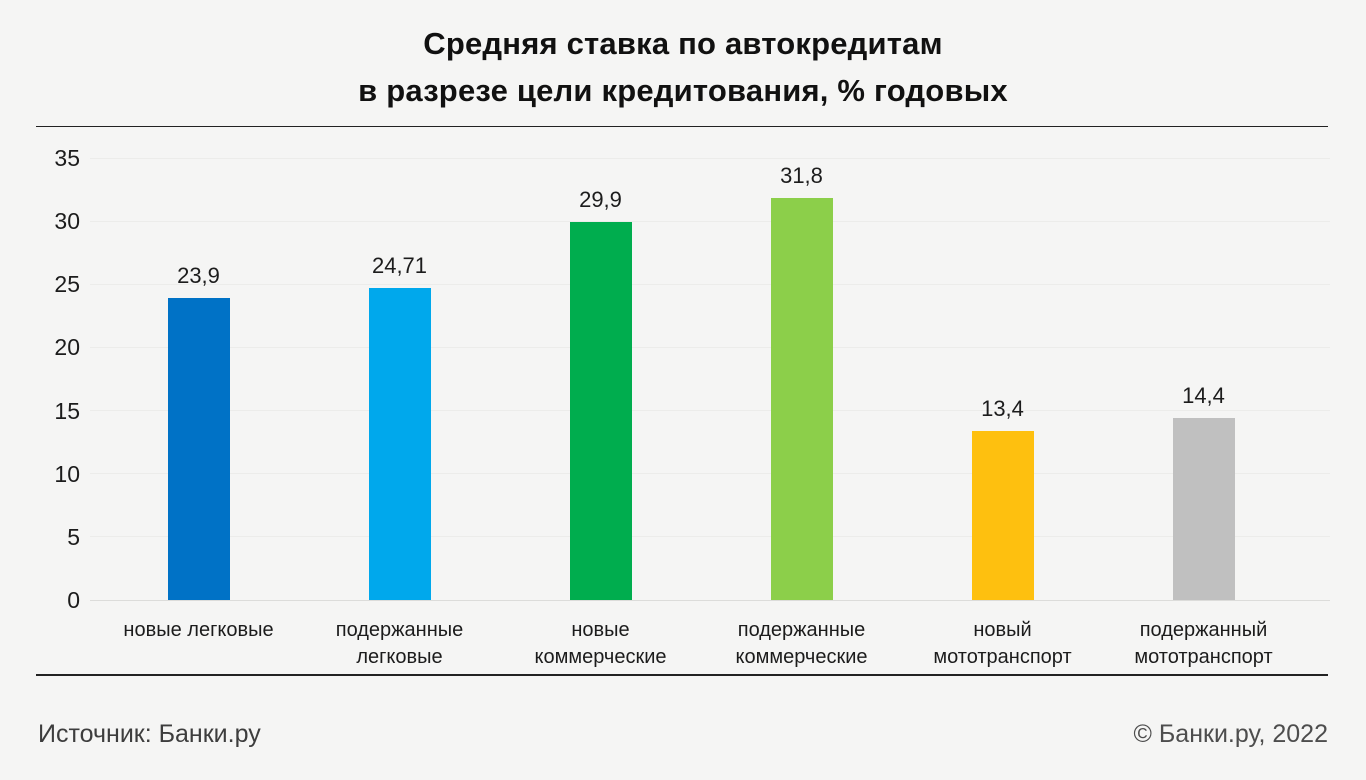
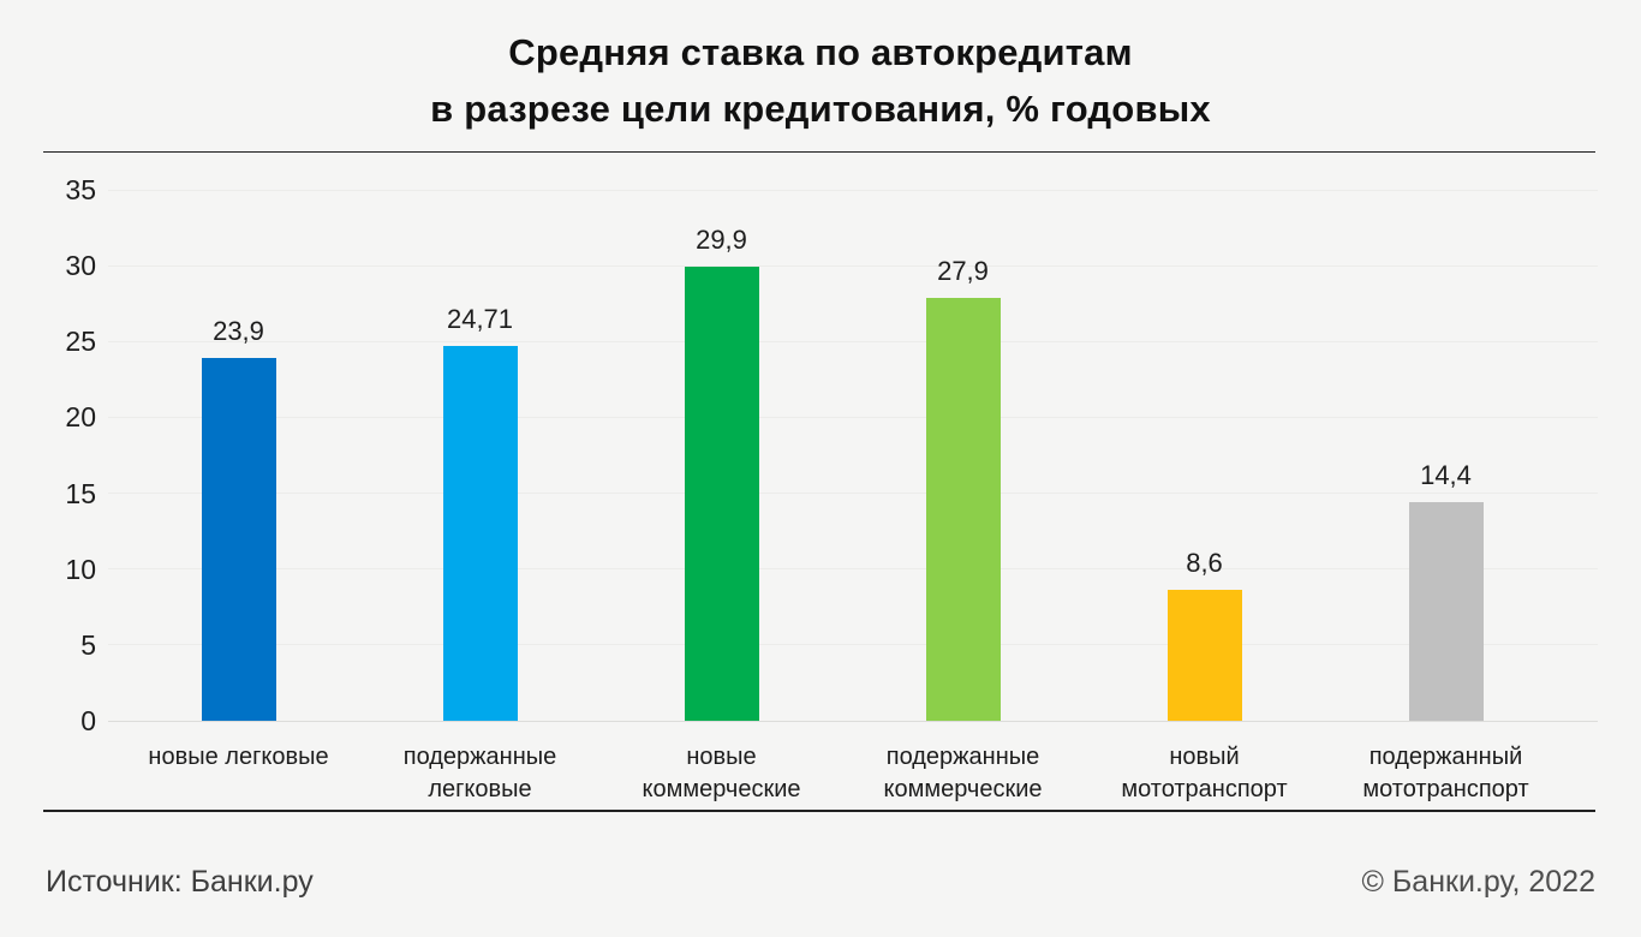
подержанные коммерческие: 31,8 -> 27,9
новый мототранспорт: 13,4 -> 8,6
